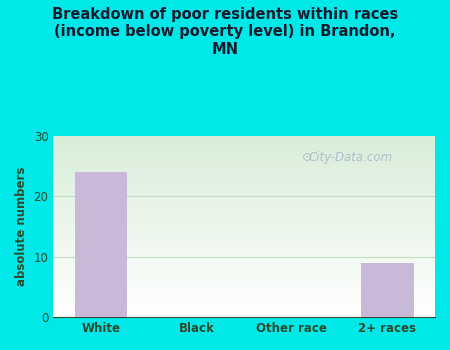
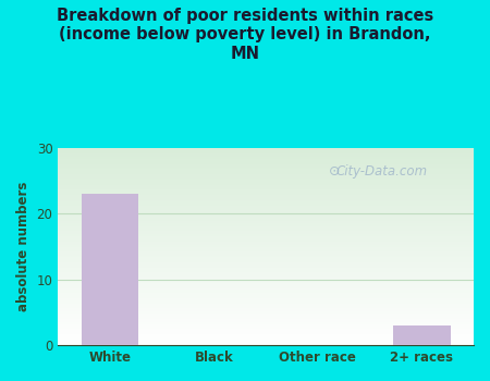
White: 24 -> 23
2+ races: 9 -> 3
